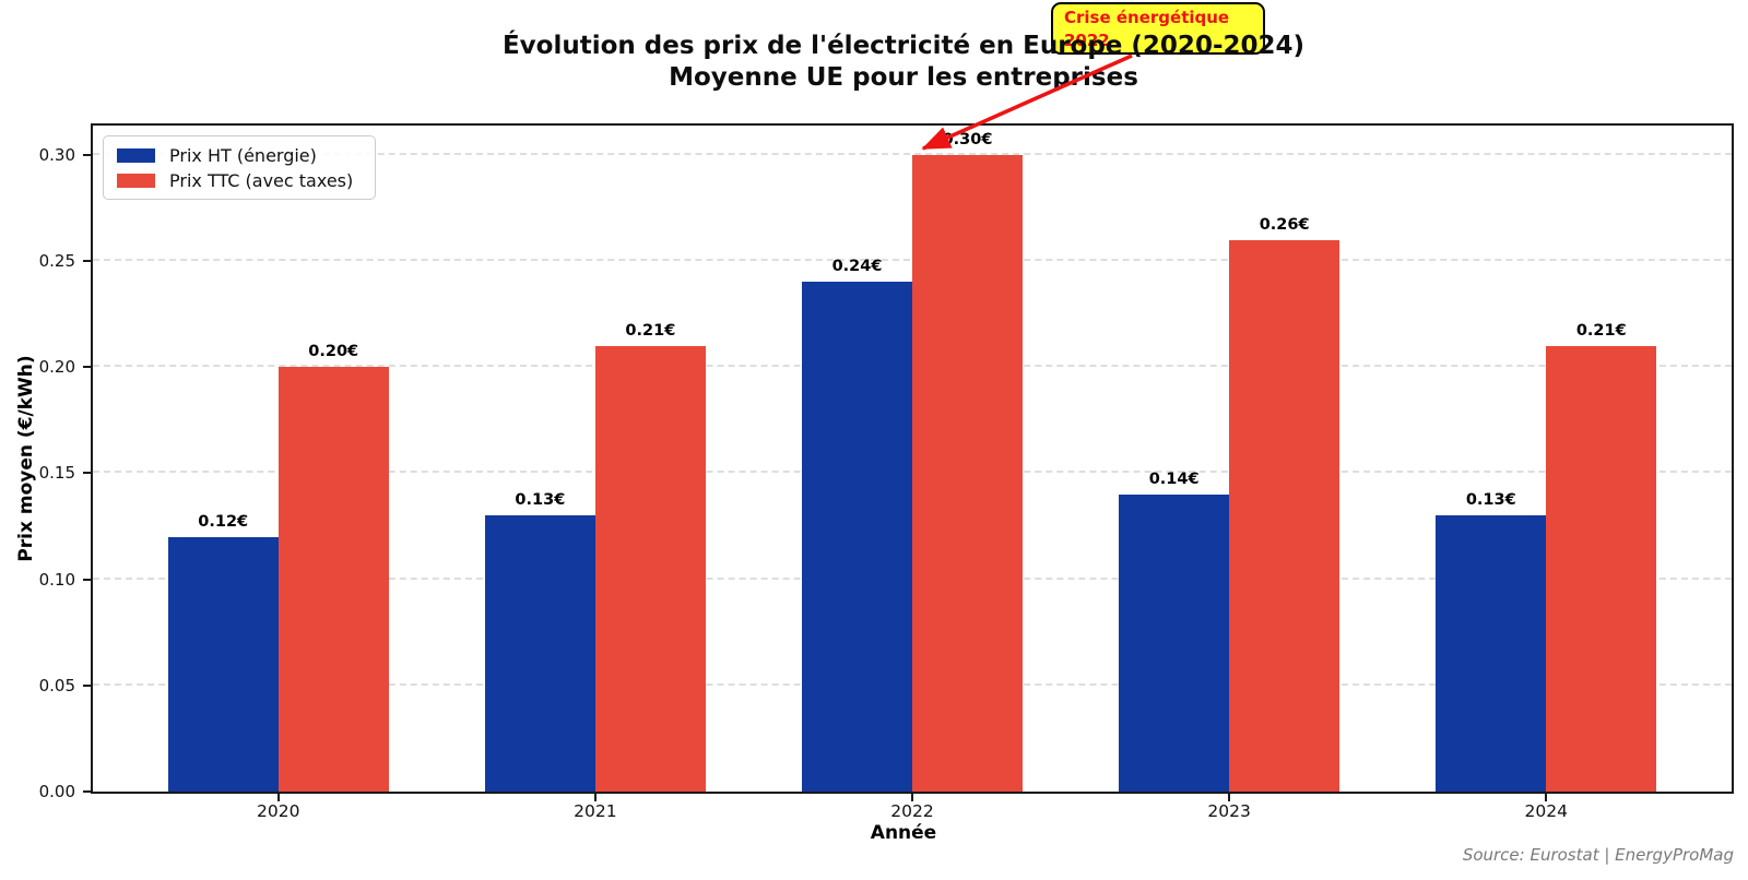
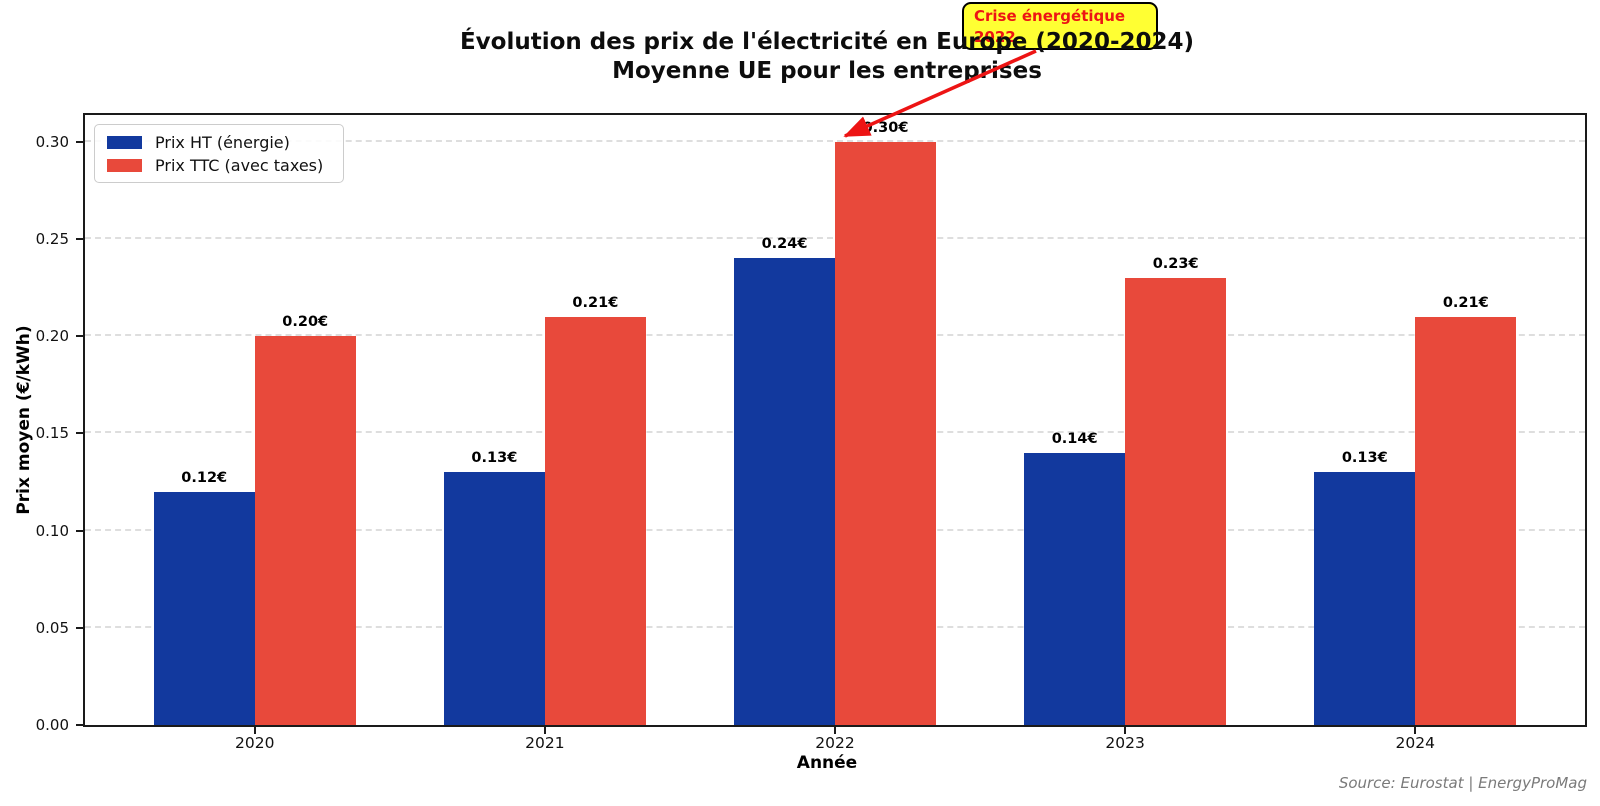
Prix TTC (avec taxes)/2023: 0.26 -> 0.23
